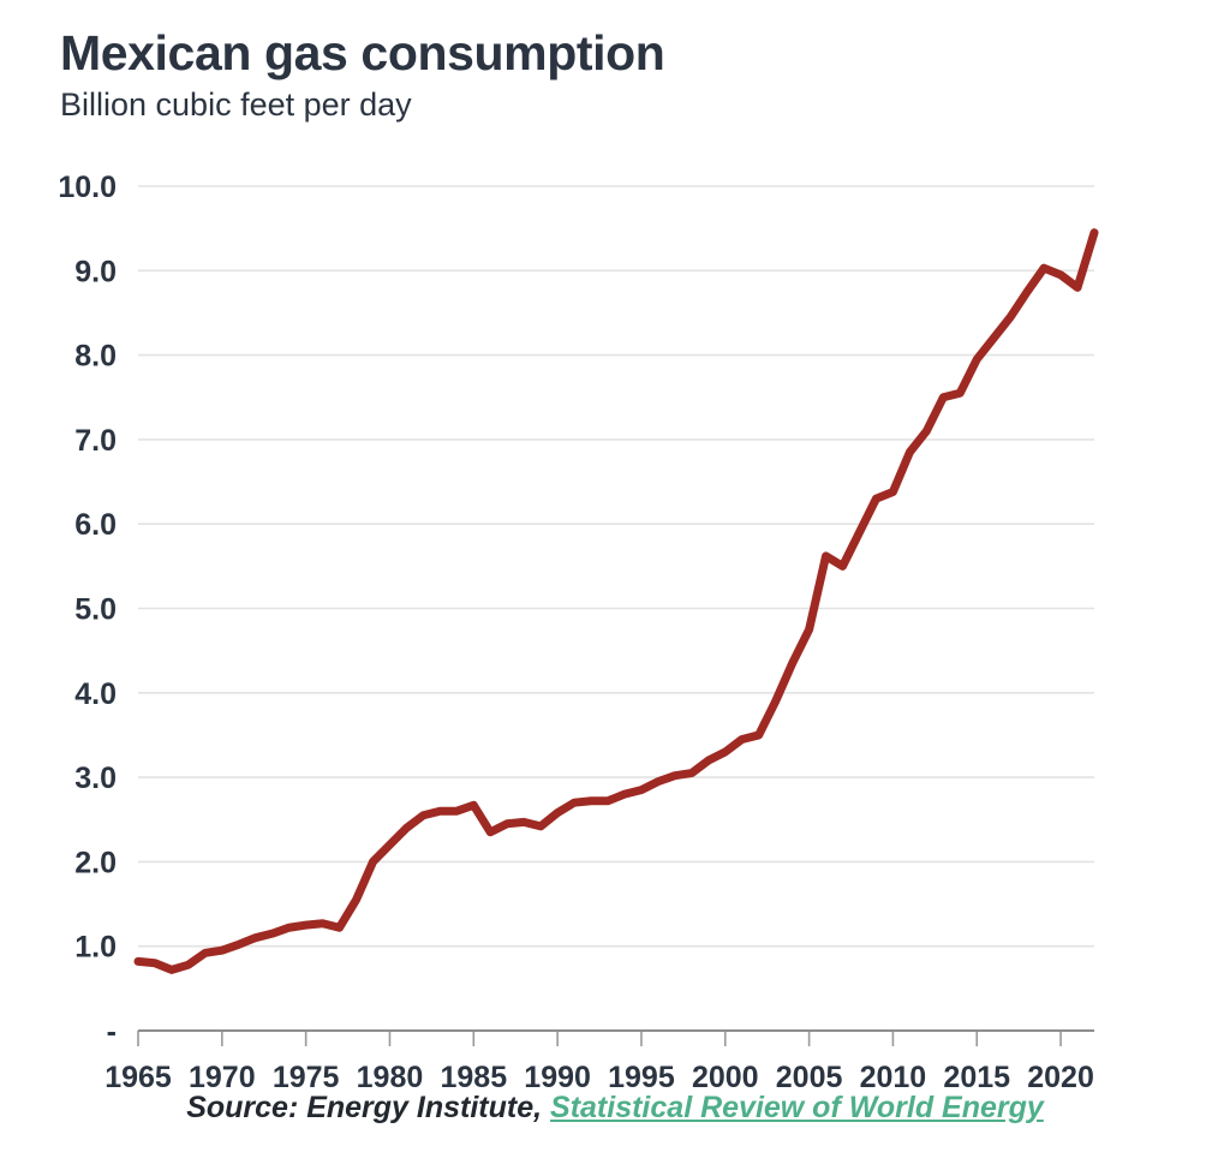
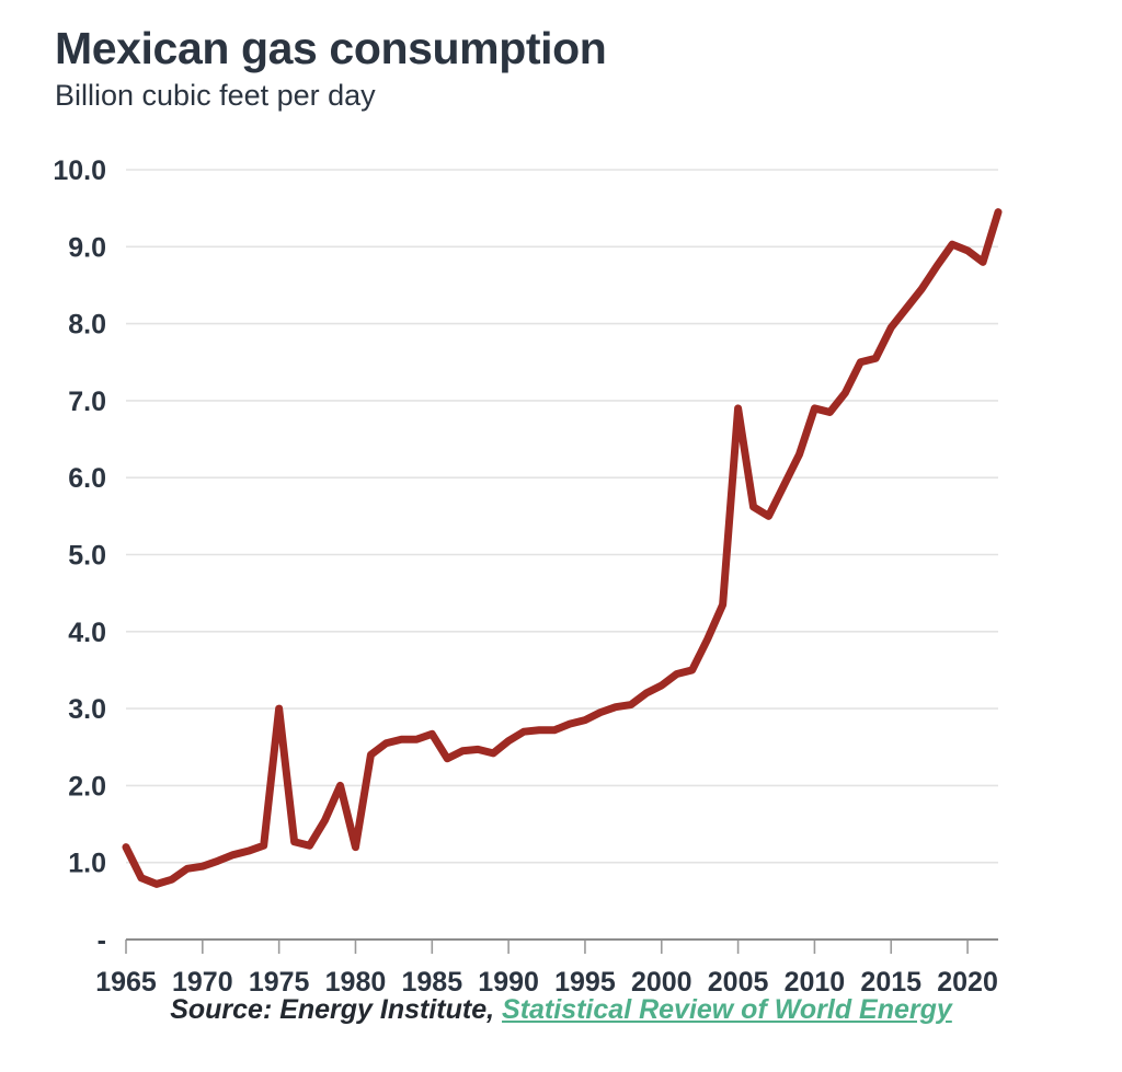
1965: 0.8 -> 1.2
1975: 1.2 -> 3.0
1980: 2.2 -> 1.2
2005: 4.8 -> 6.9
2010: 6.4 -> 6.9
